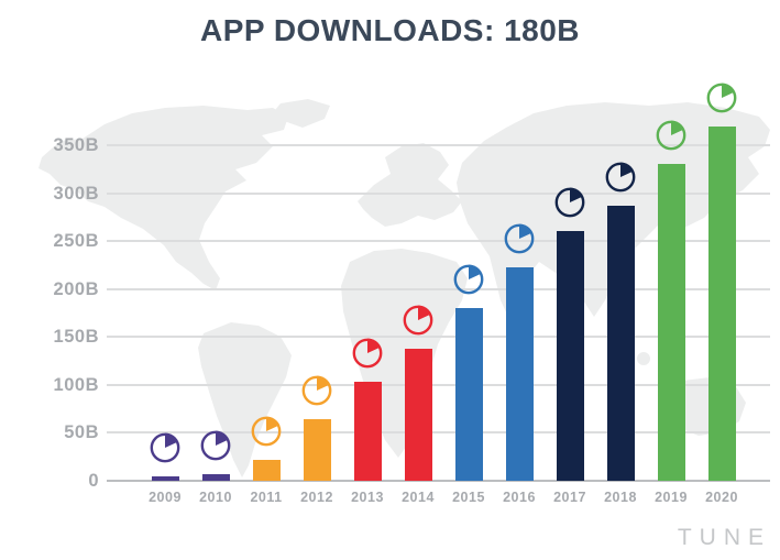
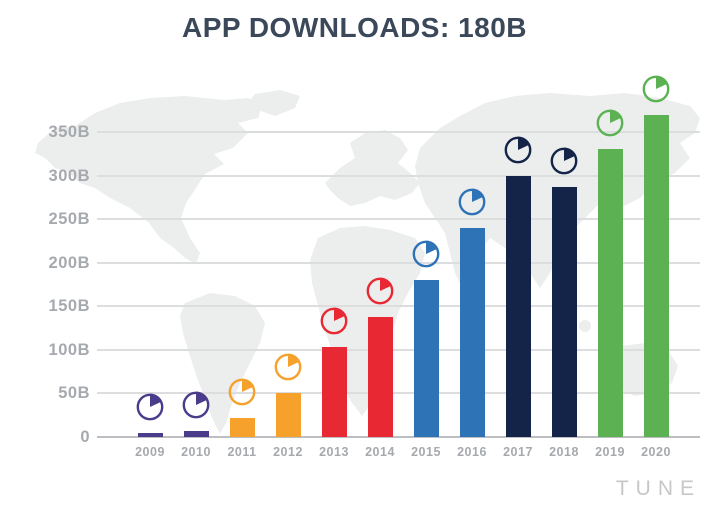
2012: 60B -> 50B
2016: 220B -> 240B
2017: 260B -> 300B
